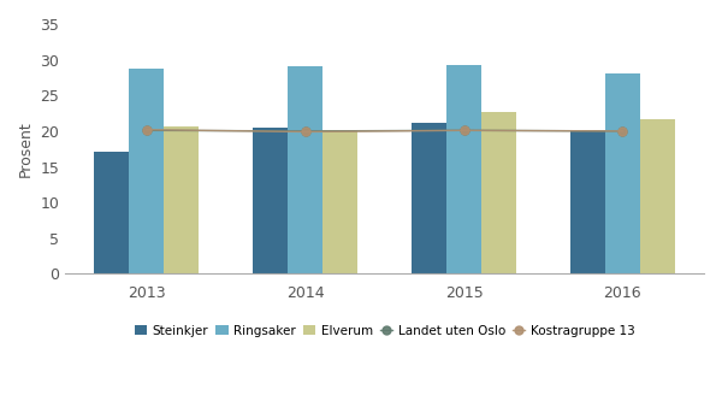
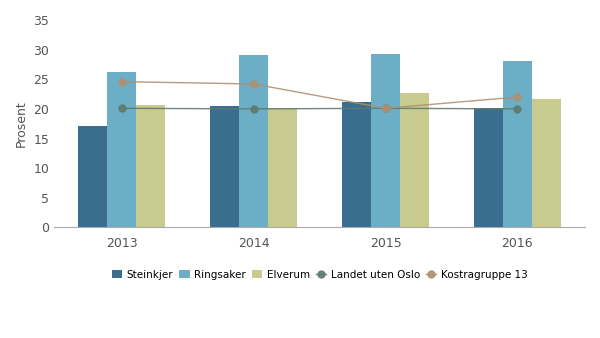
Ringsaker/2013: 28.8 -> 26.2
Kostragruppe 13/2013: 20.2 -> 24.6
Kostragruppe 13/2014: 19.9 -> 24.2
Kostragruppe 13/2016: 20.0 -> 22.0
